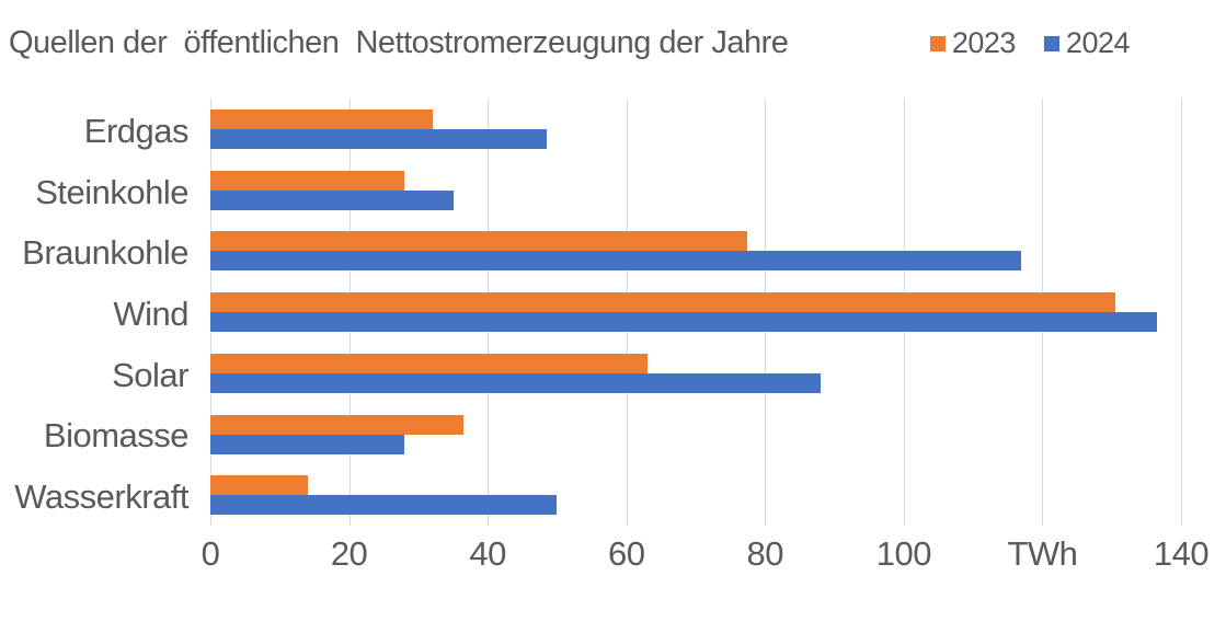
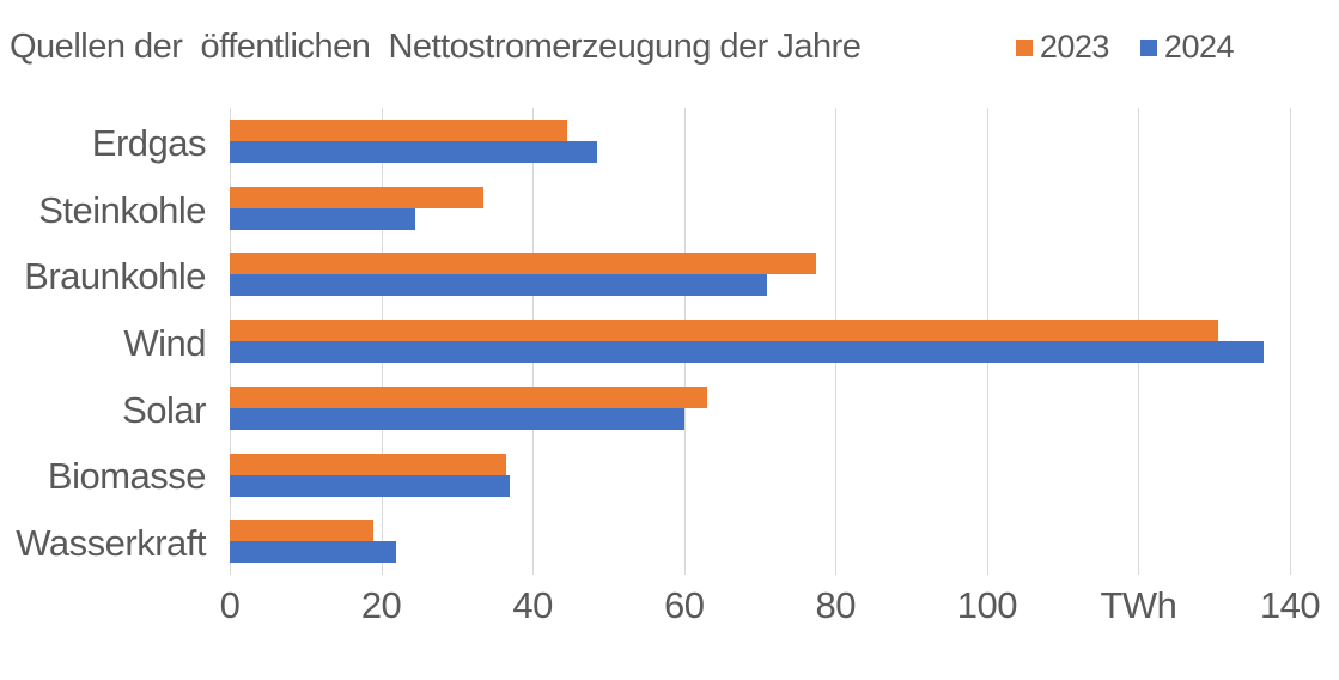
2023/Erdgas: 32 -> 44
2023/Steinkohle: 28 -> 34
2024/Steinkohle: 35 -> 24
2024/Braunkohle: 117 -> 71
2024/Solar: 88 -> 60
2024/Biomasse: 28 -> 37
2023/Wasserkraft: 14 -> 19
2024/Wasserkraft: 50 -> 22
